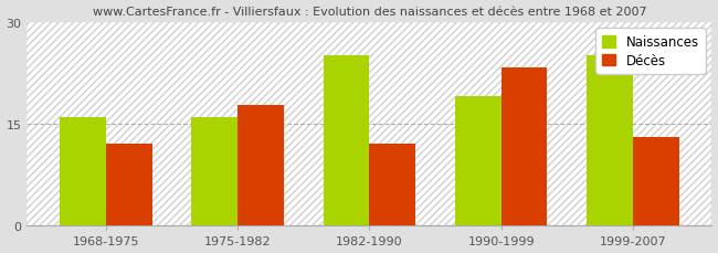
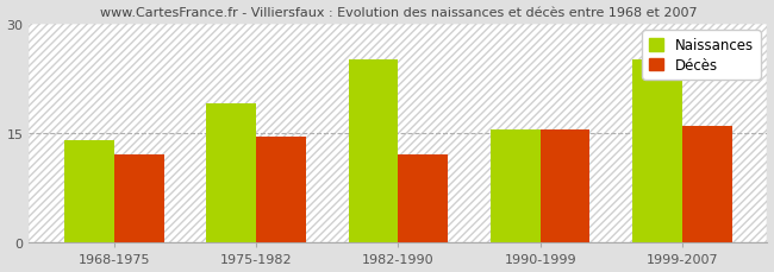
Naissances/1968-1975: 16.0 -> 14.0
Naissances/1975-1982: 16.0 -> 19.0
Décès/1975-1982: 17.8 -> 14.5
Naissances/1990-1999: 19.0 -> 15.5
Décès/1990-1999: 23.2 -> 15.5
Décès/1999-2007: 13.0 -> 16.0
